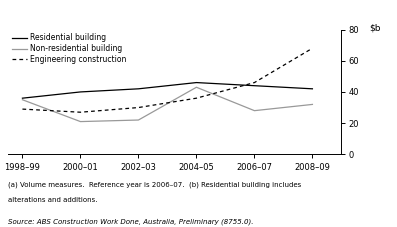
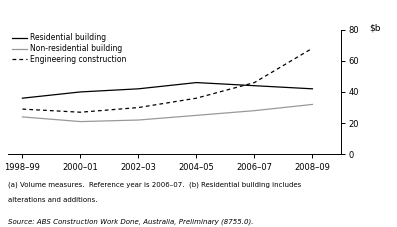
Non-residential building/1998–99: 35 -> 24
Non-residential building/2004–05: 43 -> 25
